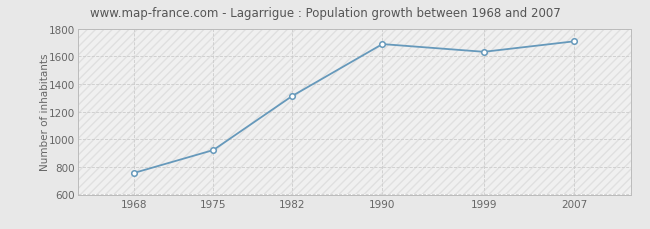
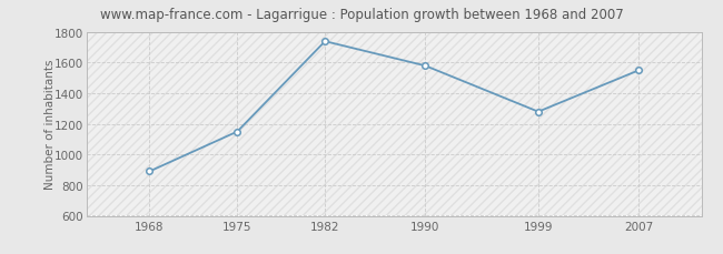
1968: 760 -> 890
1975: 920 -> 1150
1982: 1310 -> 1740
1990: 1690 -> 1580
1999: 1630 -> 1280
2007: 1710 -> 1550
